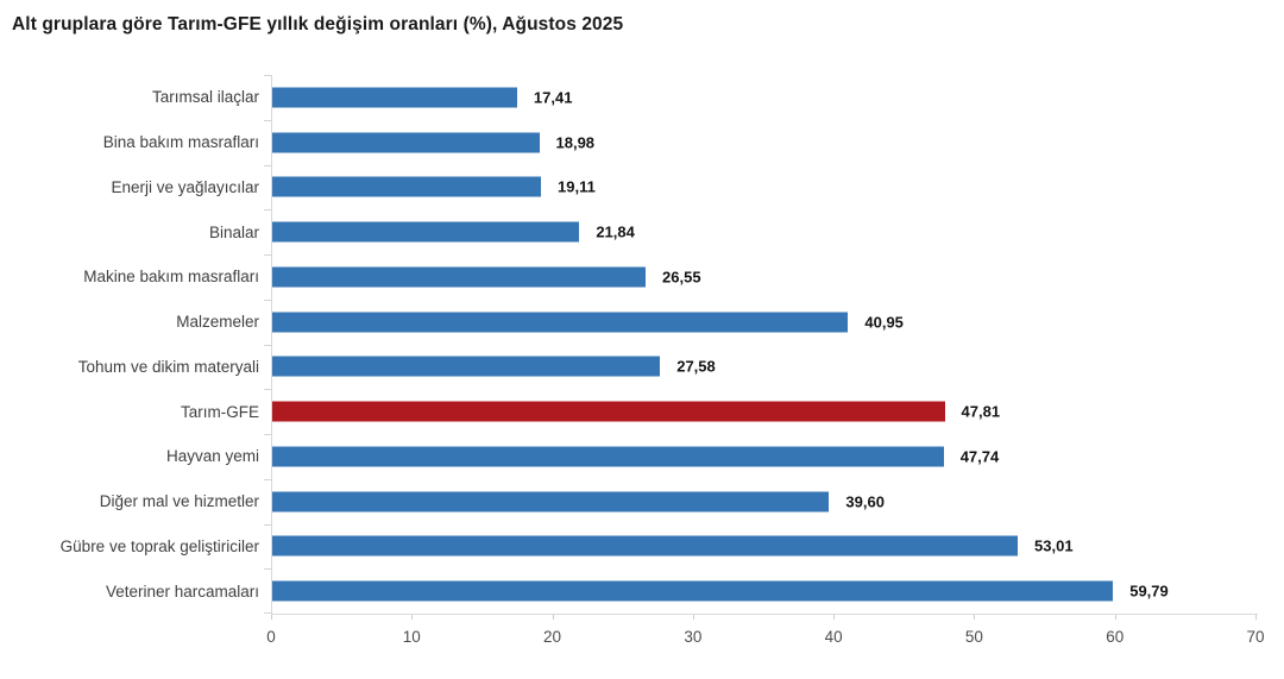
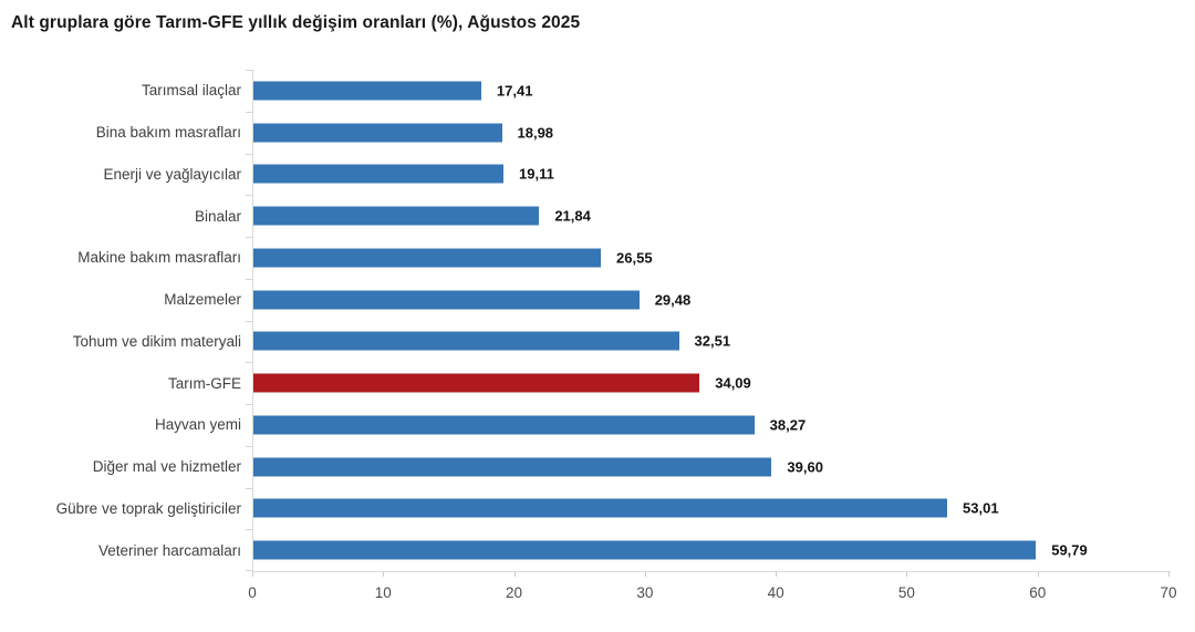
Malzemeler: 40,95 -> 29,48
Tohum ve dikim materyali: 27,58 -> 32,51
Tarım-GFE: 47,81 -> 34,09
Hayvan yemi: 47,74 -> 38,27
